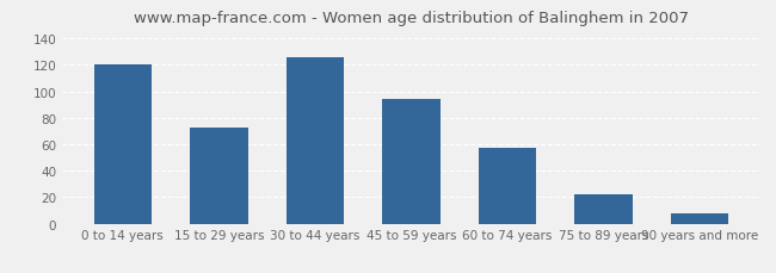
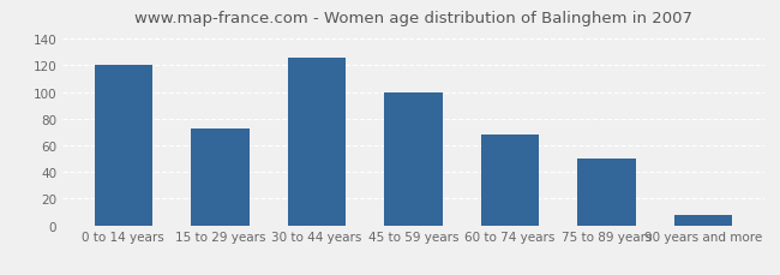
45 to 59 years: 94 -> 100
60 to 74 years: 57 -> 68
75 to 89 years: 22 -> 50
